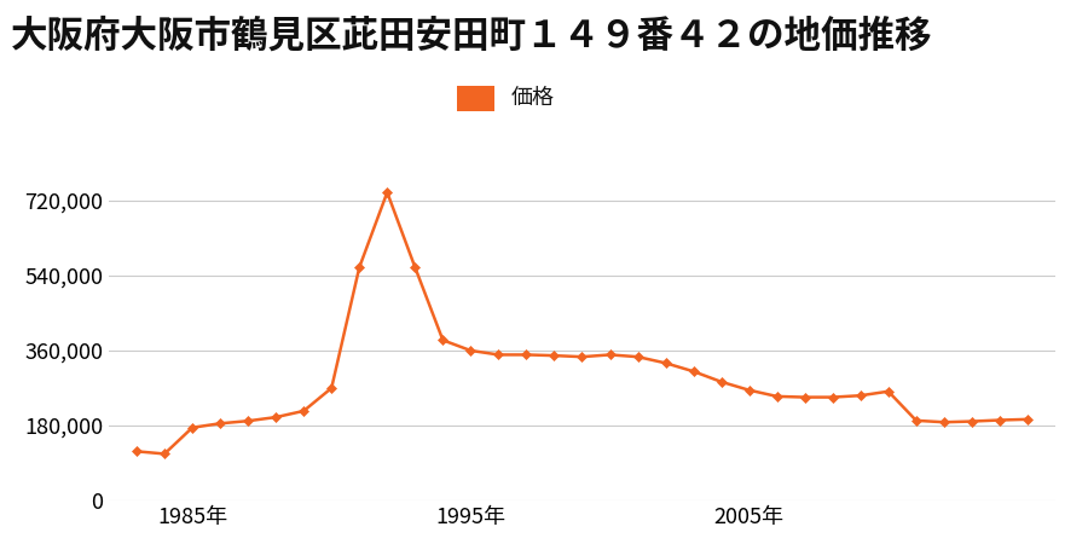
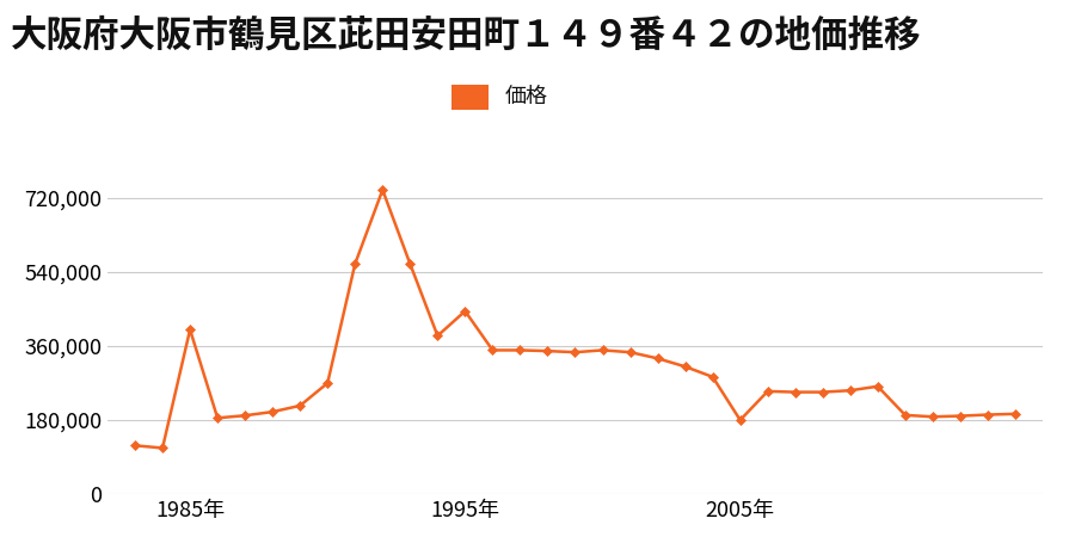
1985年: 175,000 -> 400,000
1995年: 360,000 -> 445,000
2005年: 265,000 -> 180,000
